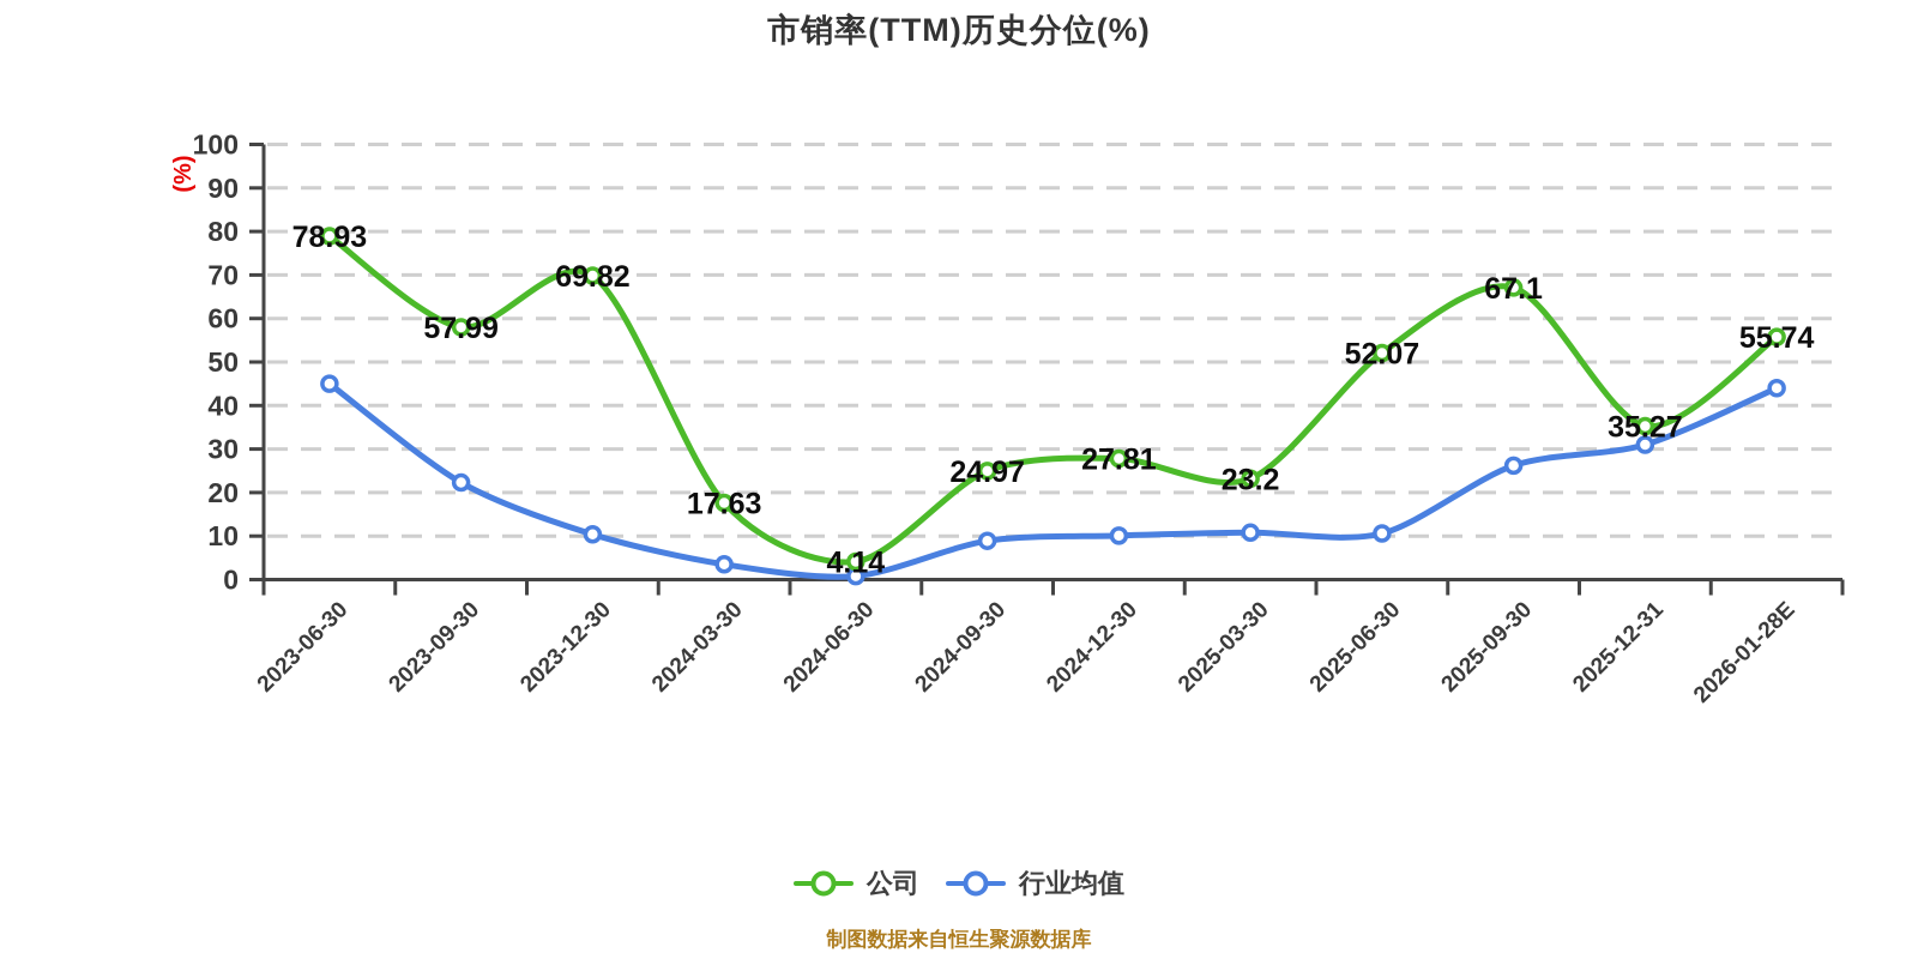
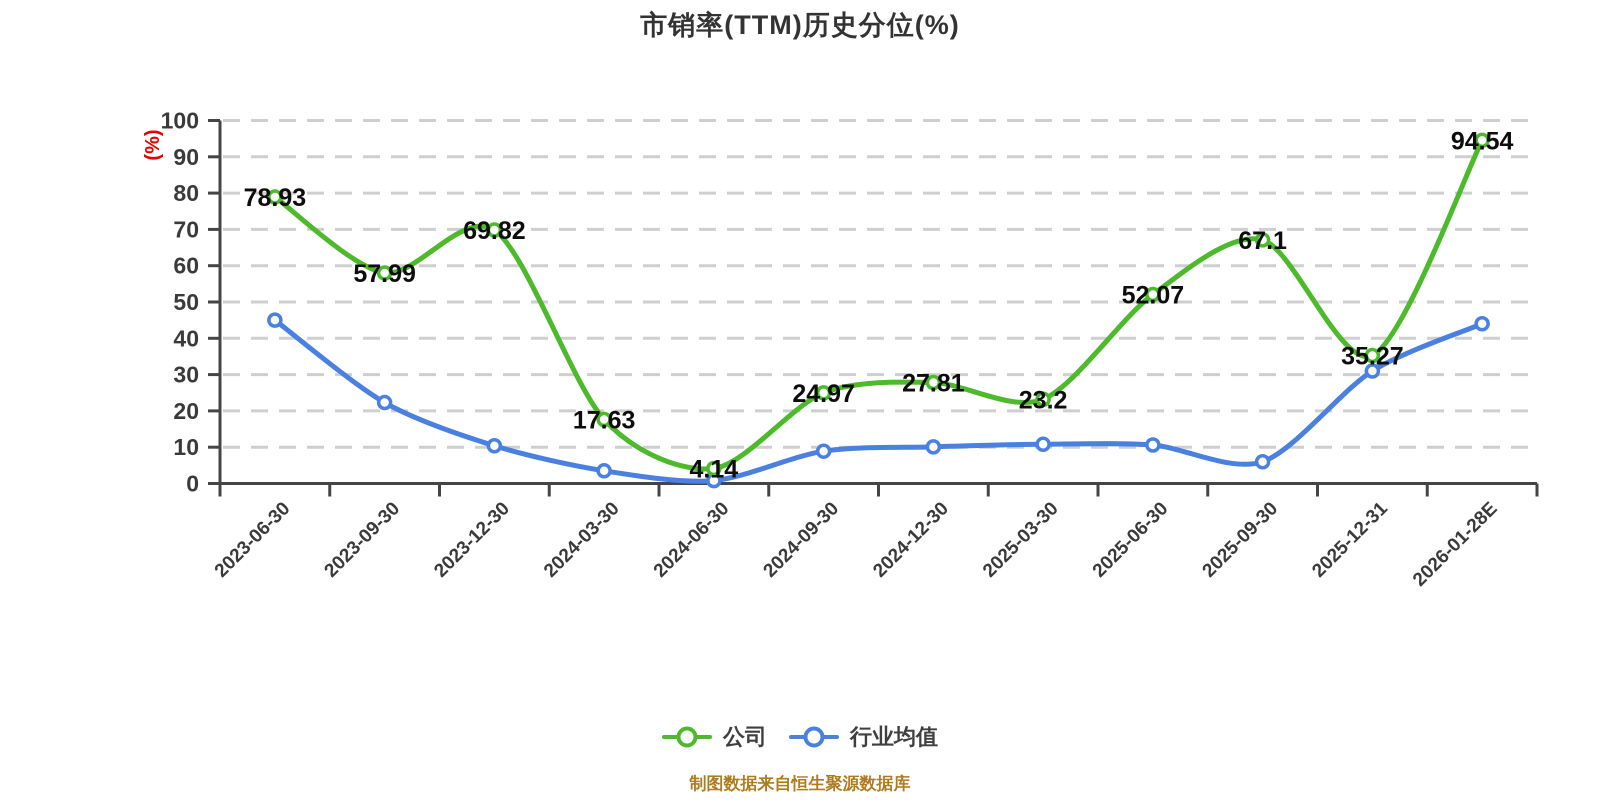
行业均值/2025-09-30: 26 -> 6
公司/2026-01-28E: 55.74 -> 94.54
